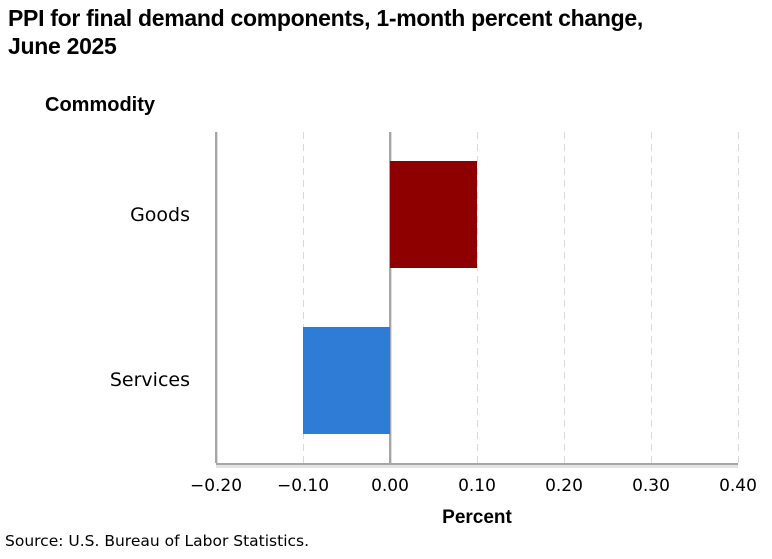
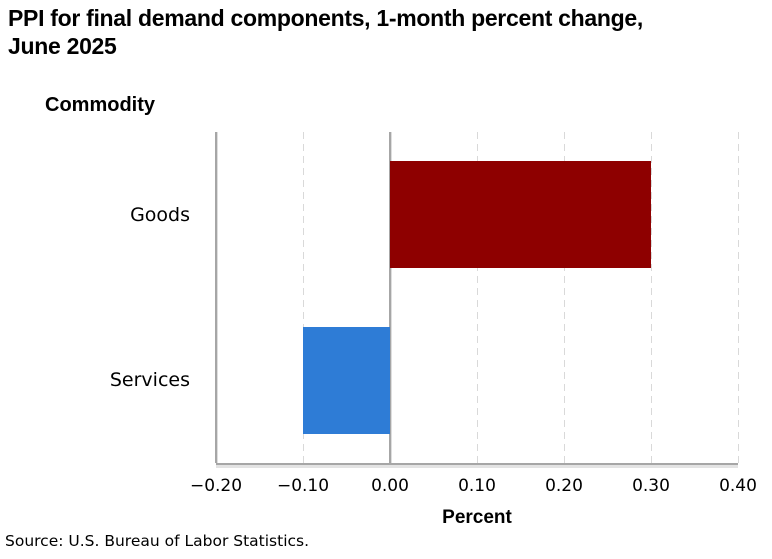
Goods: 0.1 -> 0.3
